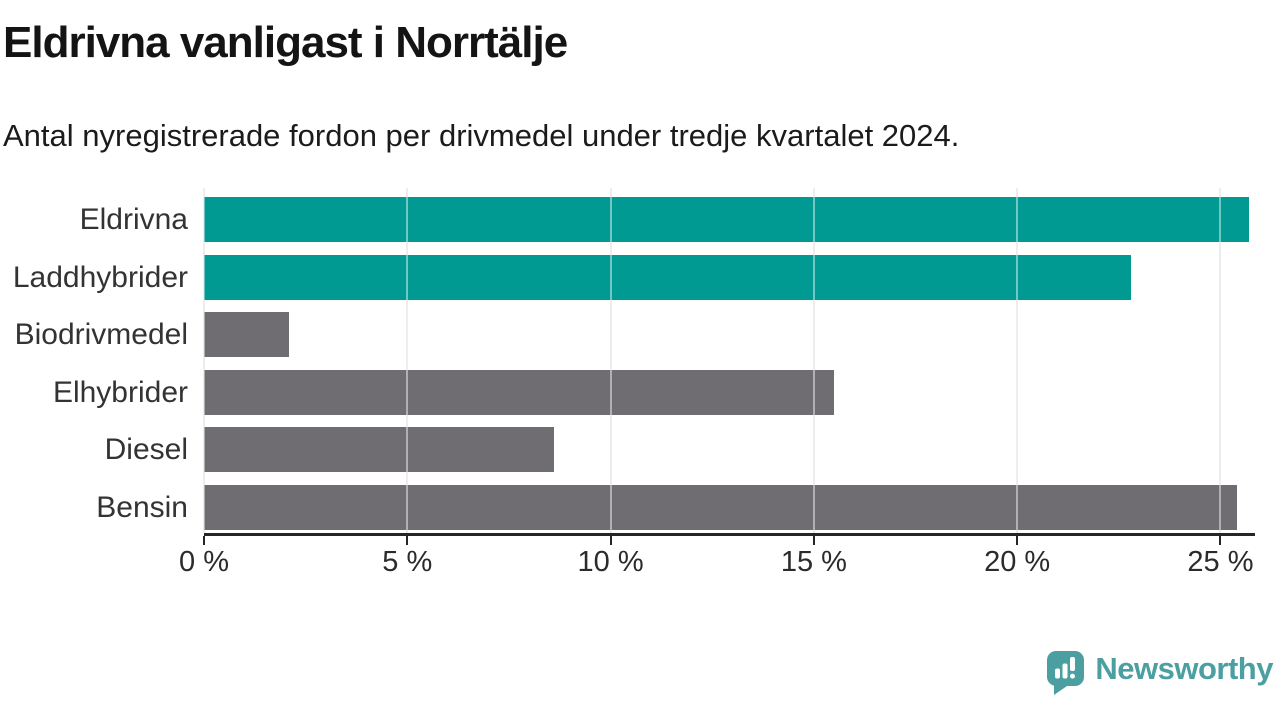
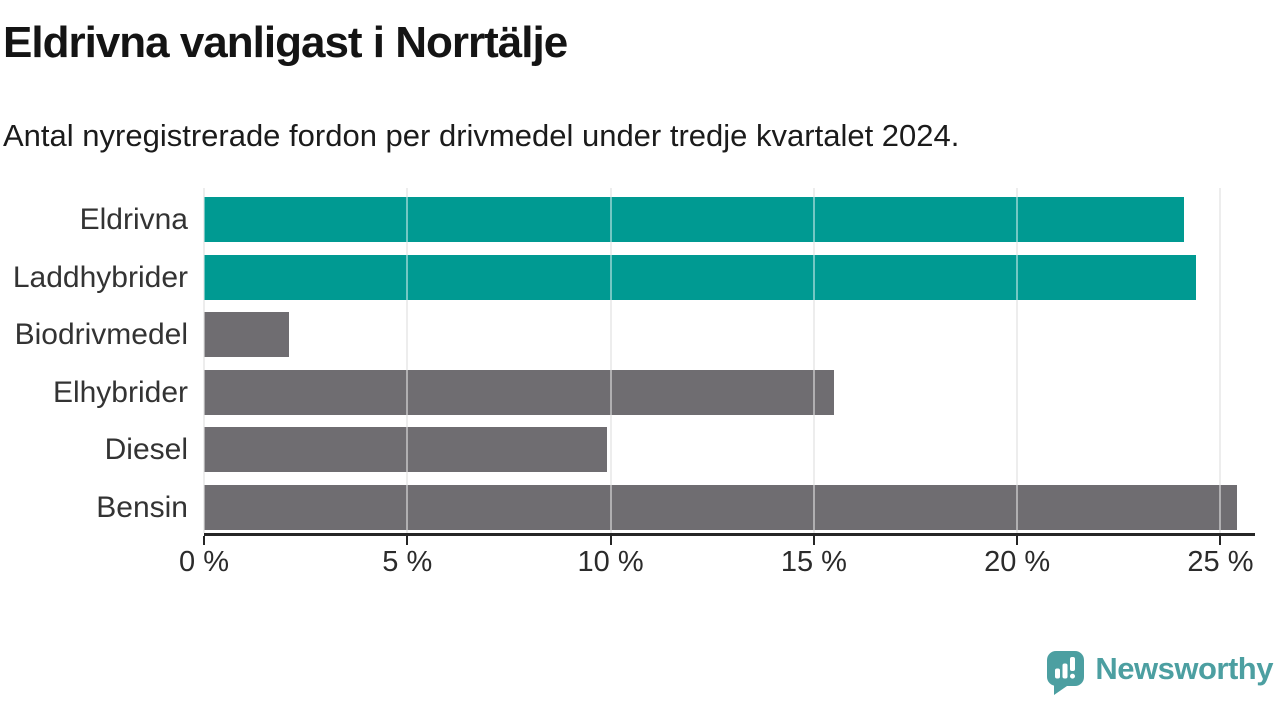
Eldrivna: 25.7% -> 24.1%
Laddhybrider: 22.8% -> 24.4%
Diesel: 8.6% -> 9.9%
